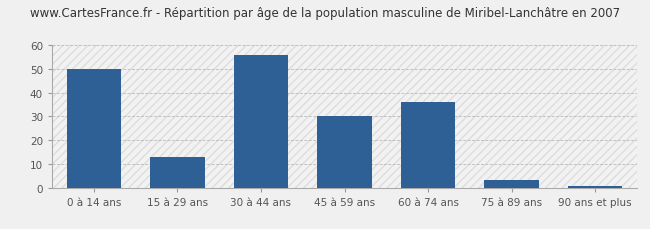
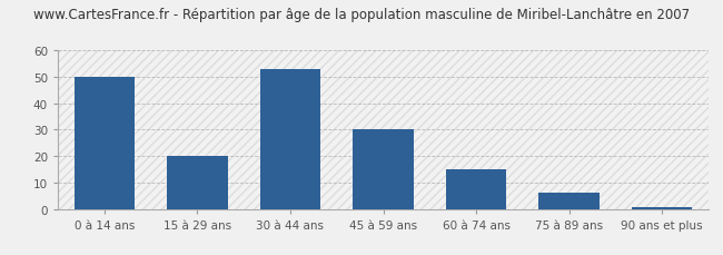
15 à 29 ans: 13.0 -> 20.0
30 à 44 ans: 56.0 -> 53.0
60 à 74 ans: 36.0 -> 15.0
75 à 89 ans: 3.0 -> 6.0
